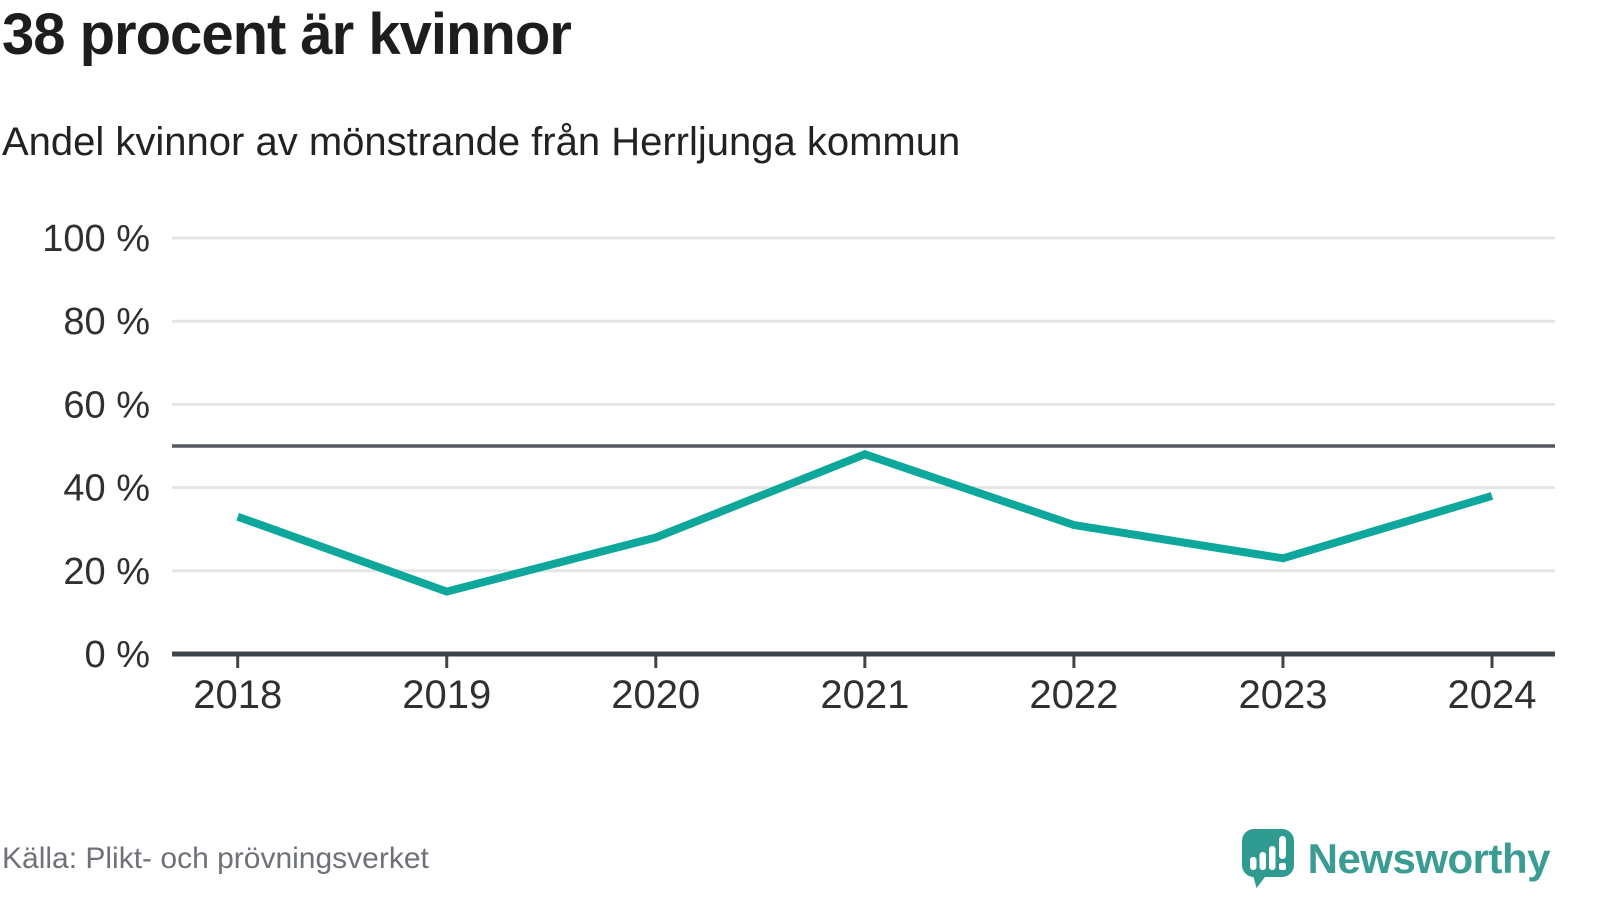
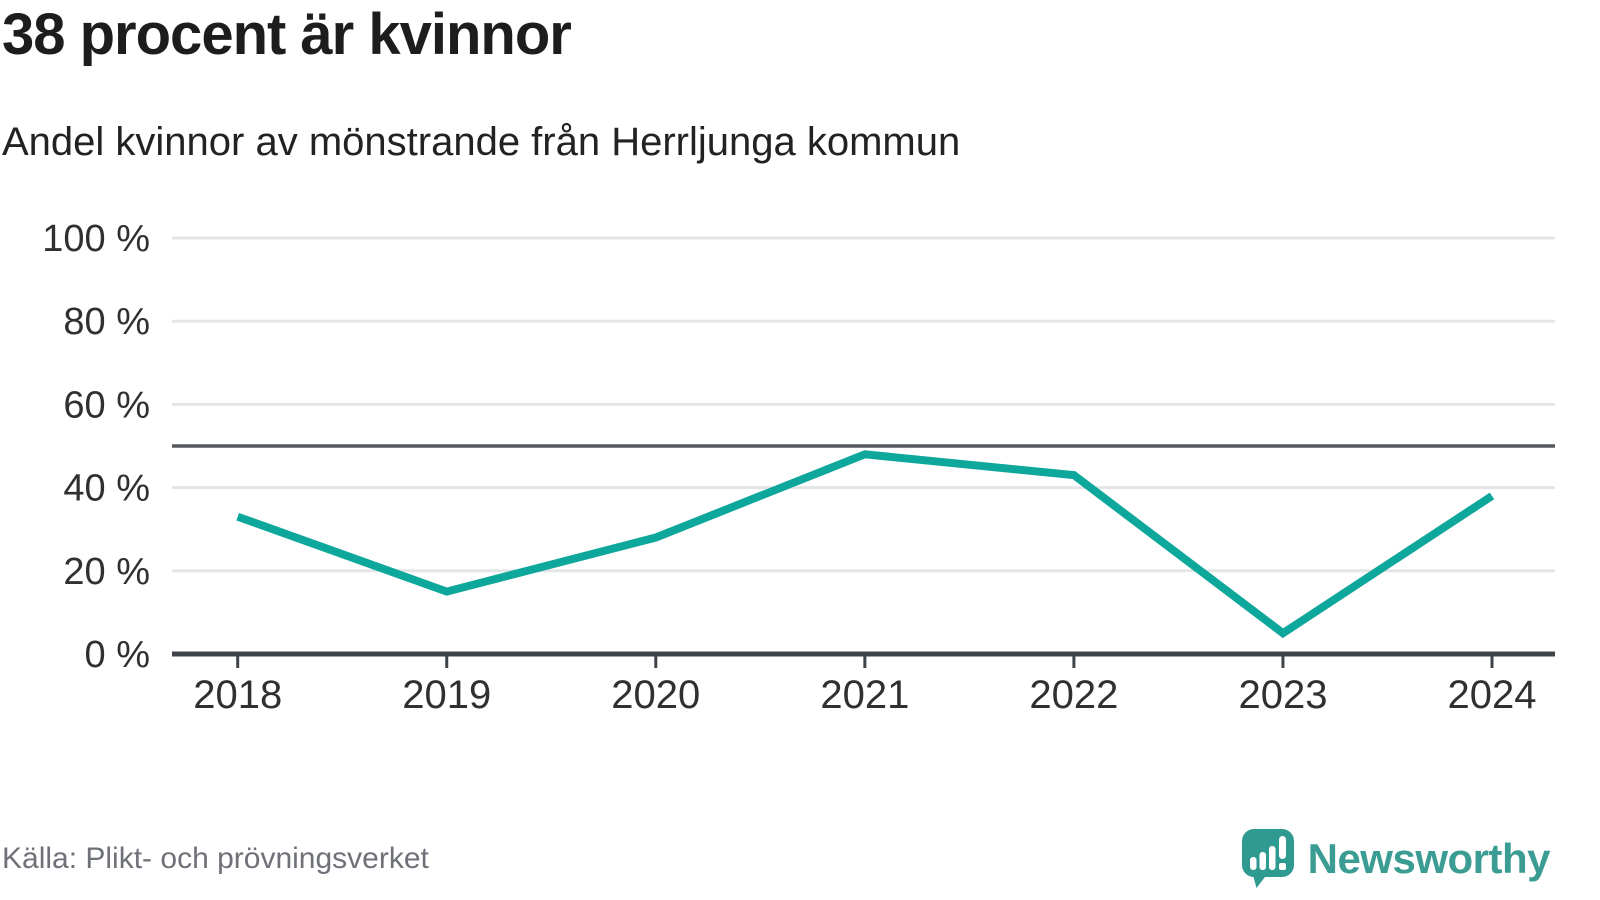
2022: 31% -> 43%
2023: 23% -> 5%
